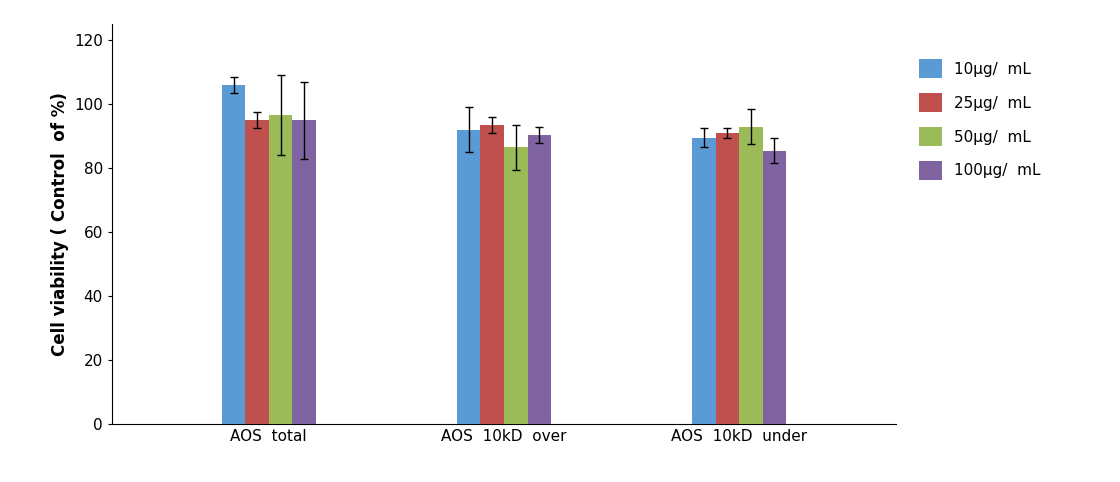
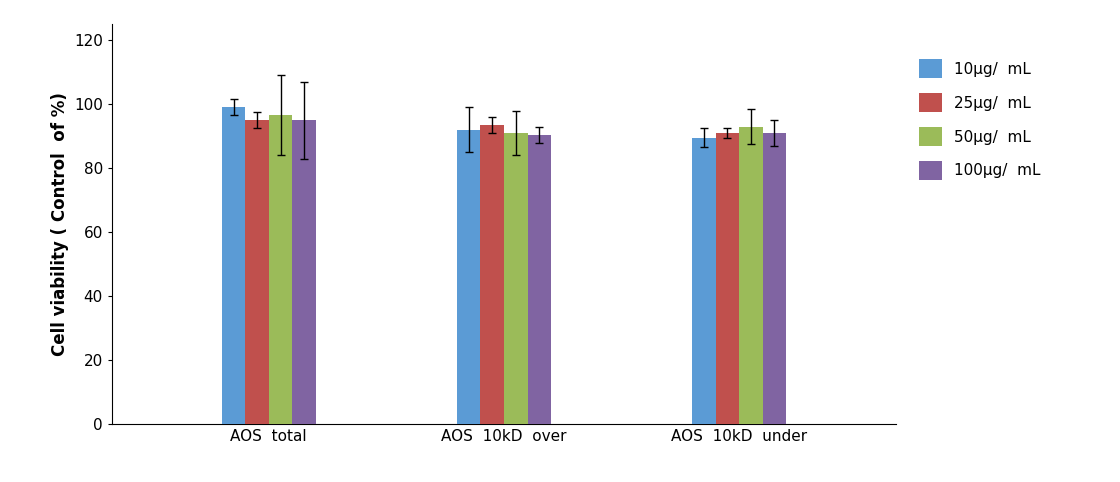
10μg/ mL/AOS total: 106.0 -> 99.0
50μg/ mL/AOS 10kD over: 86.5 -> 91.0
100μg/ mL/AOS 10kD under: 85.5 -> 91.0
